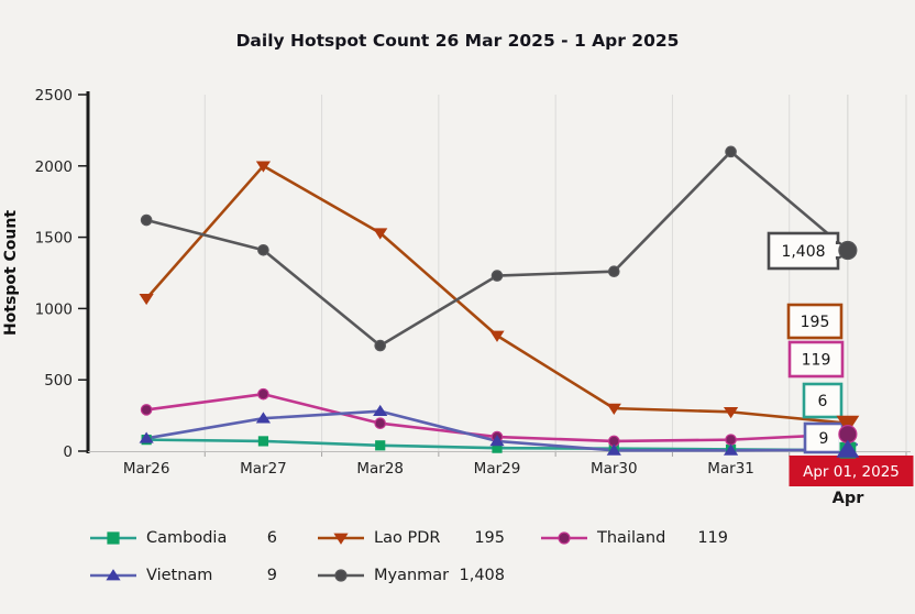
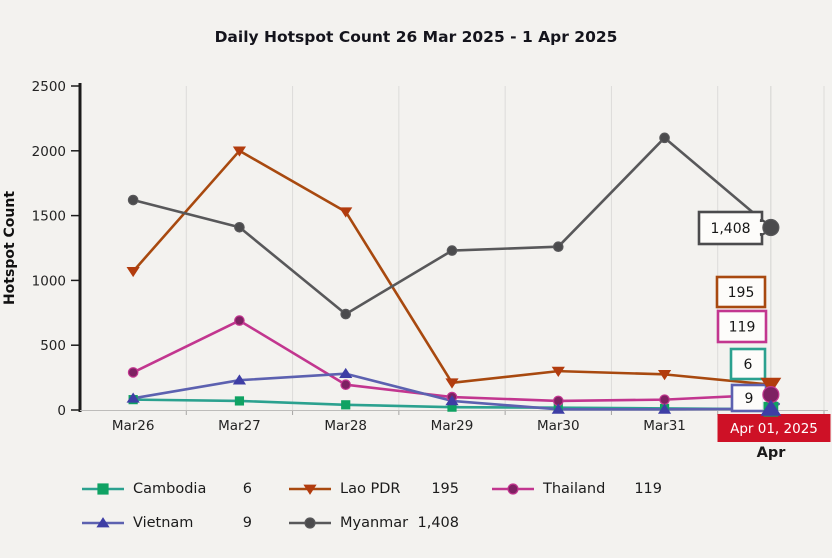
Thailand/Mar27: 400 -> 690
Lao PDR/Mar29: 810 -> 210
